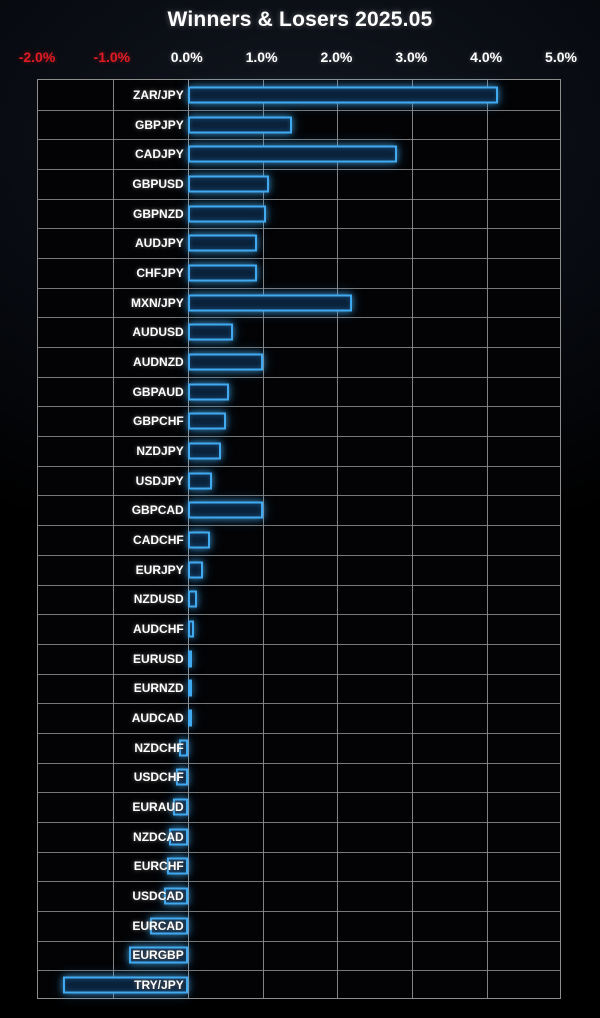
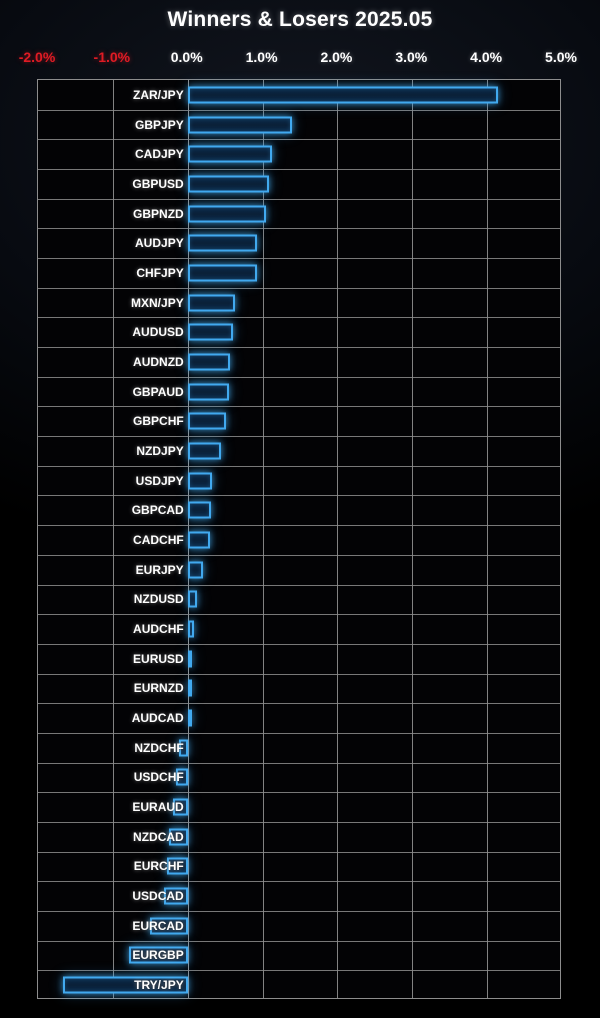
CADJPY: 2.8% -> 1.1%
MXN/JPY: 2.2% -> 0.6%
AUDNZD: 1.0% -> 0.6%
GBPCAD: 1.0% -> 0.3%
